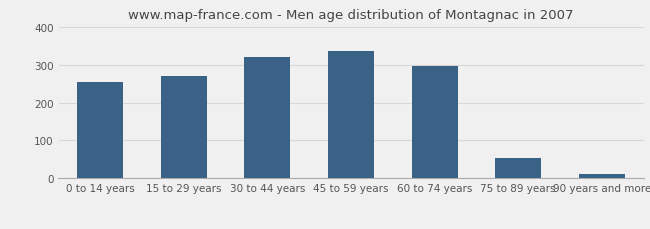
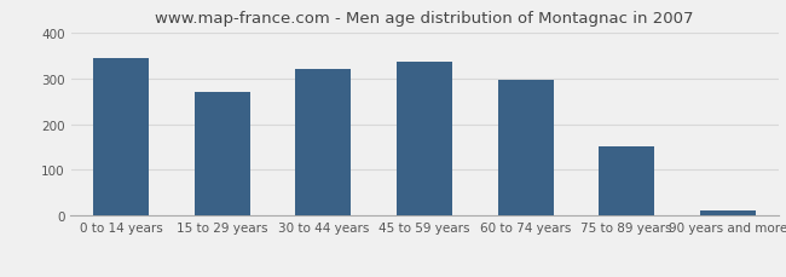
0 to 14 years: 255 -> 343
75 to 89 years: 55 -> 150
